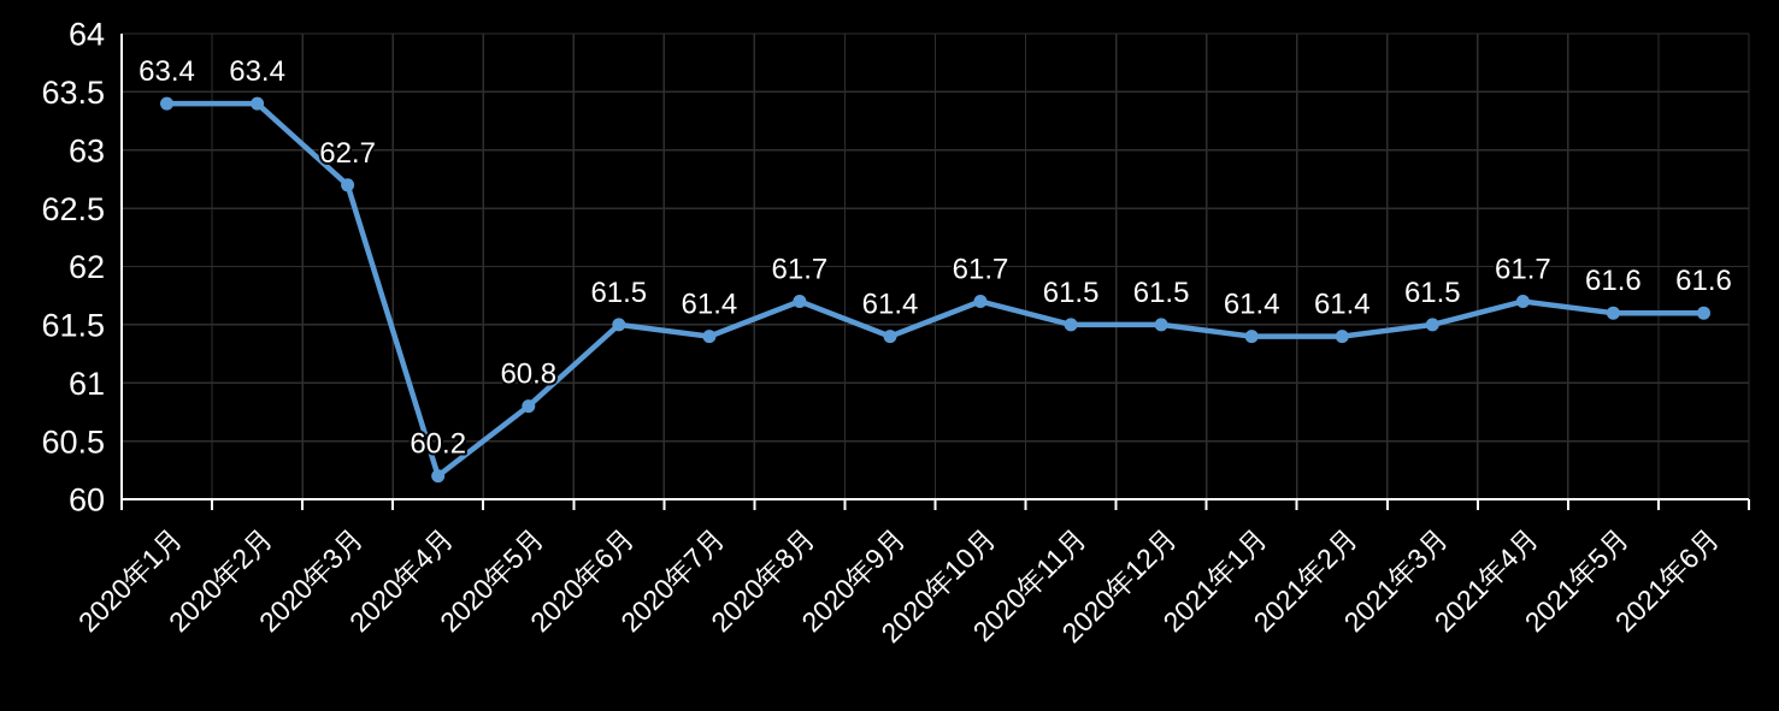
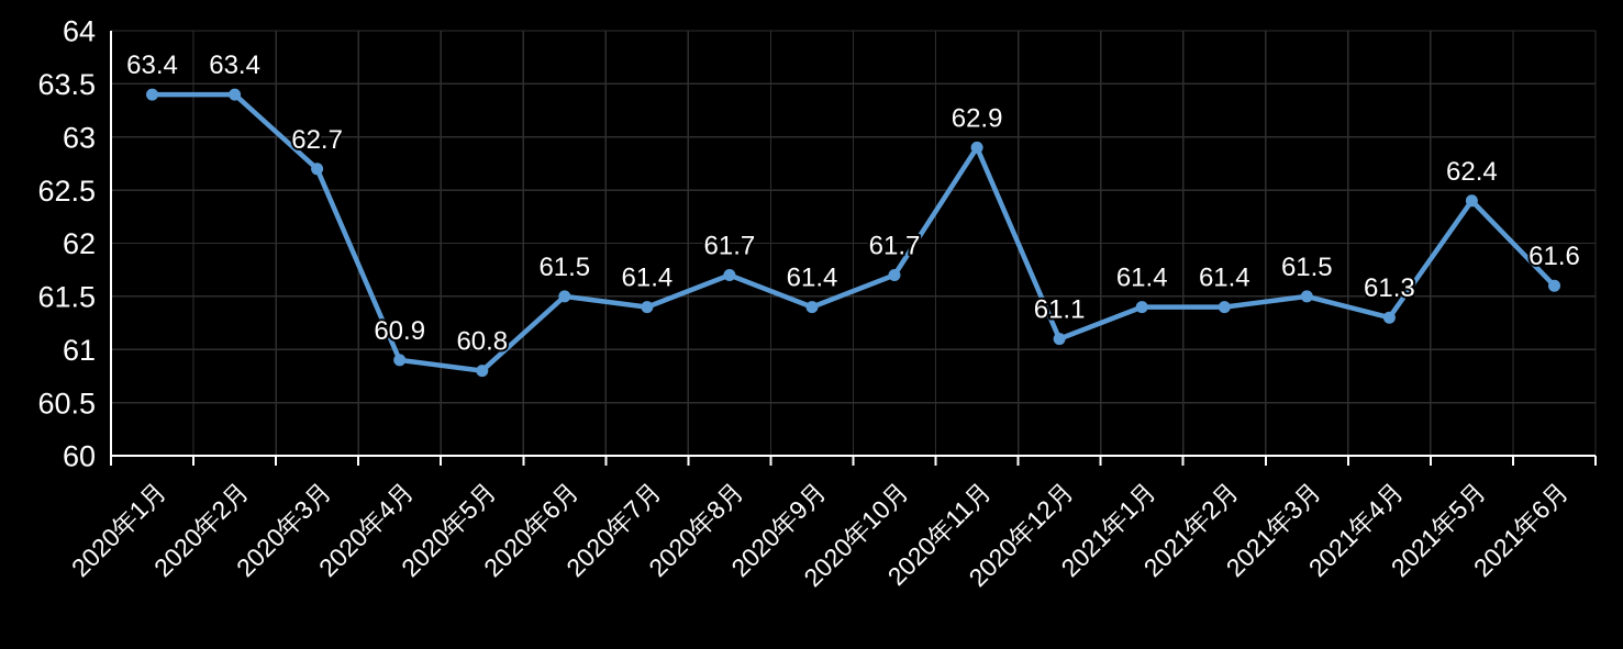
2020年4月: 60.2 -> 60.9
2020年11月: 61.5 -> 62.9
2020年12月: 61.5 -> 61.1
2021年4月: 61.7 -> 61.3
2021年5月: 61.6 -> 62.4
